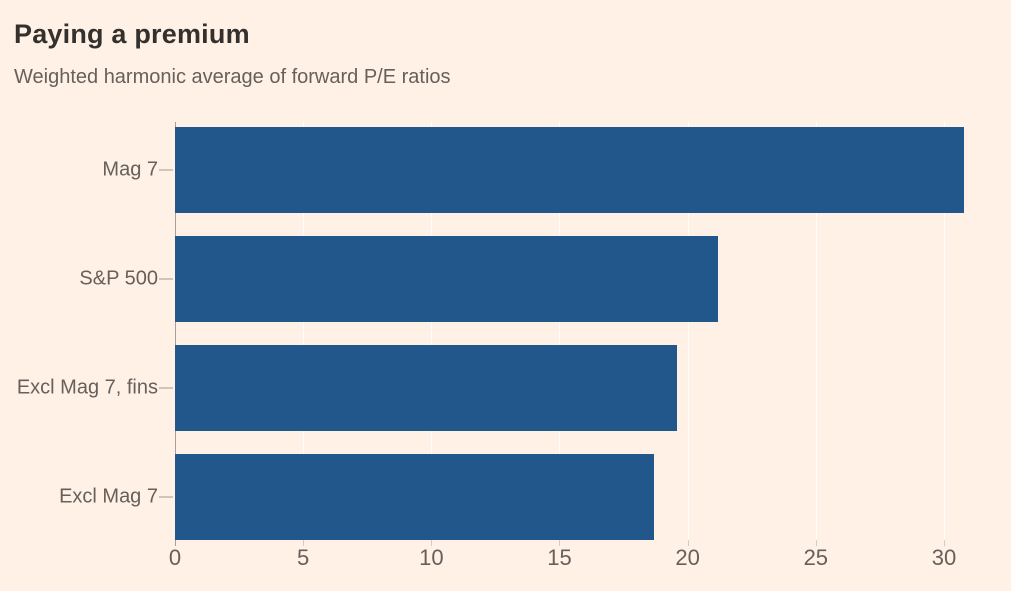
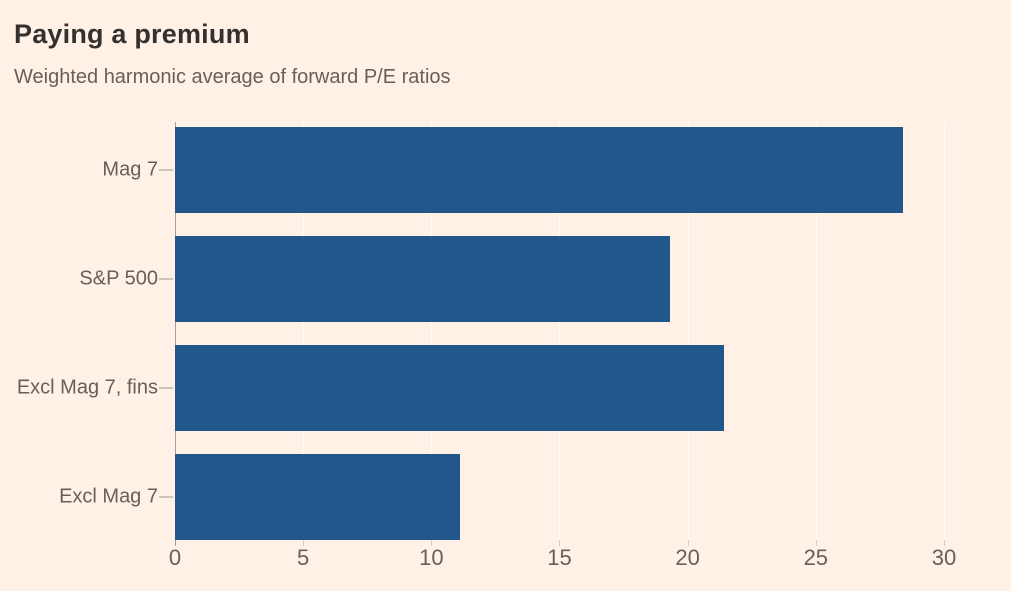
Mag 7: 30.8 -> 28.4
S&P 500: 21.2 -> 19.3
Excl Mag 7, fins: 19.6 -> 21.4
Excl Mag 7: 18.7 -> 11.1
